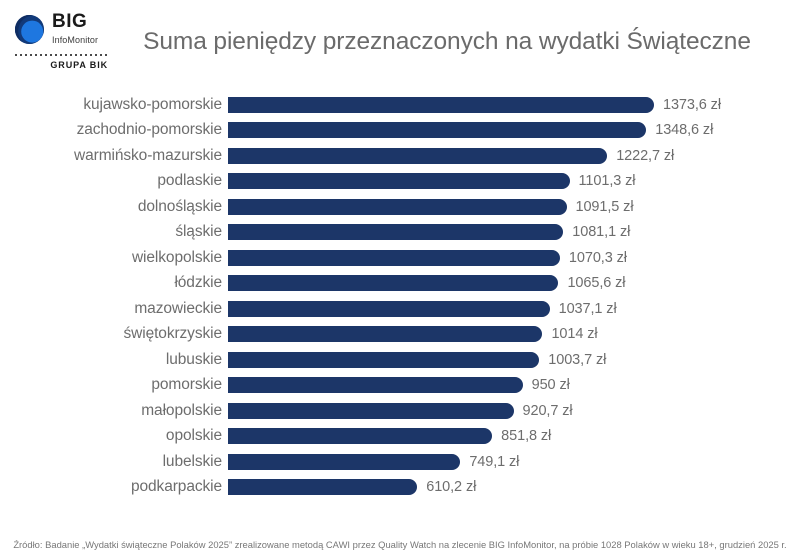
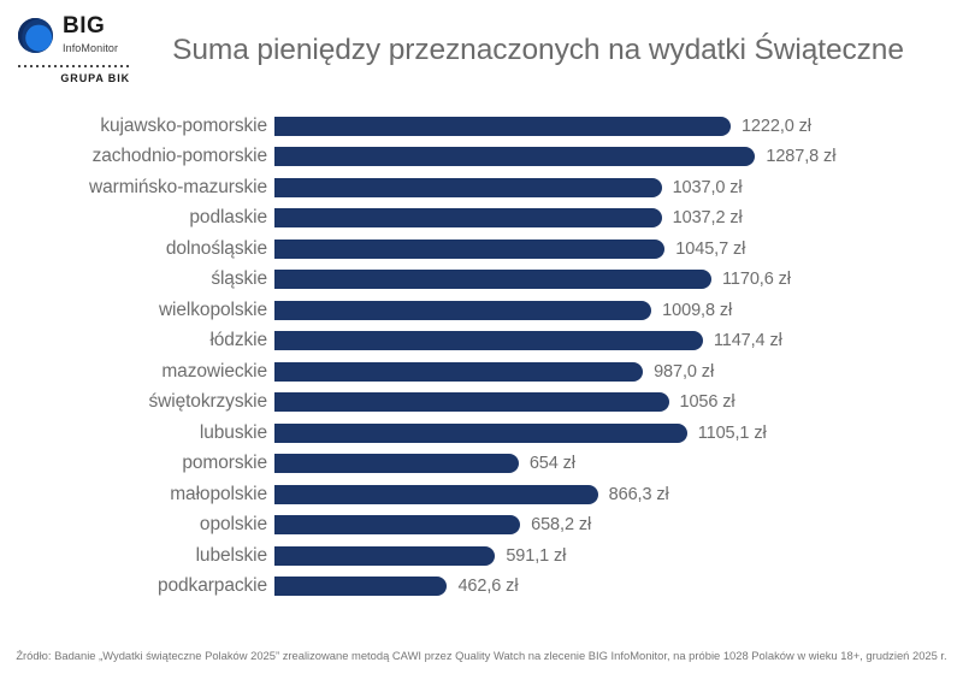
kujawsko-pomorskie: 1373,6 -> 1222,0
zachodnio-pomorskie: 1348,6 -> 1287,8
warmińsko-mazurskie: 1222,7 -> 1037,0
podlaskie: 1101,3 -> 1037,2
dolnośląskie: 1091,5 -> 1045,7
śląskie: 1081,1 -> 1170,6
wielkopolskie: 1070,3 -> 1009,8
łódzkie: 1065,6 -> 1147,4
mazowieckie: 1037,1 -> 987,0
świętokrzyskie: 1014 -> 1056
lubuskie: 1003,7 -> 1105,1
pomorskie: 950 -> 654
małopolskie: 920,7 -> 866,3
opolskie: 851,8 -> 658,2
lubelskie: 749,1 -> 591,1
podkarpackie: 610,2 -> 462,6
